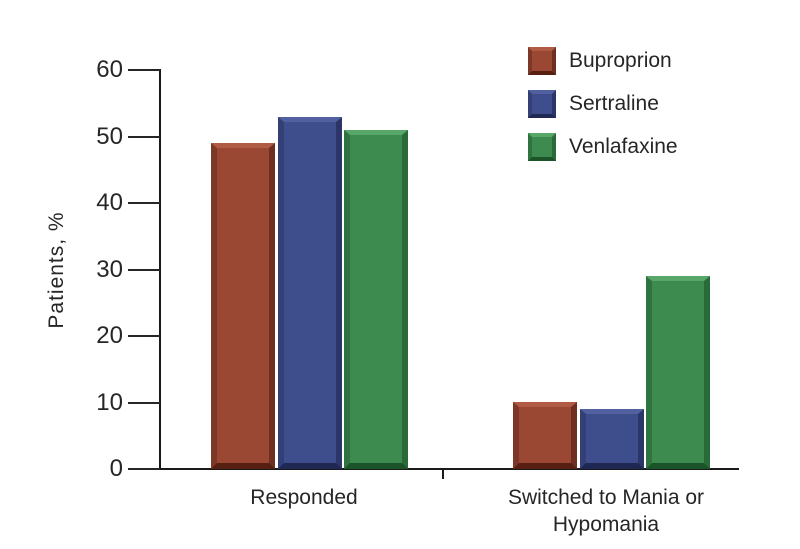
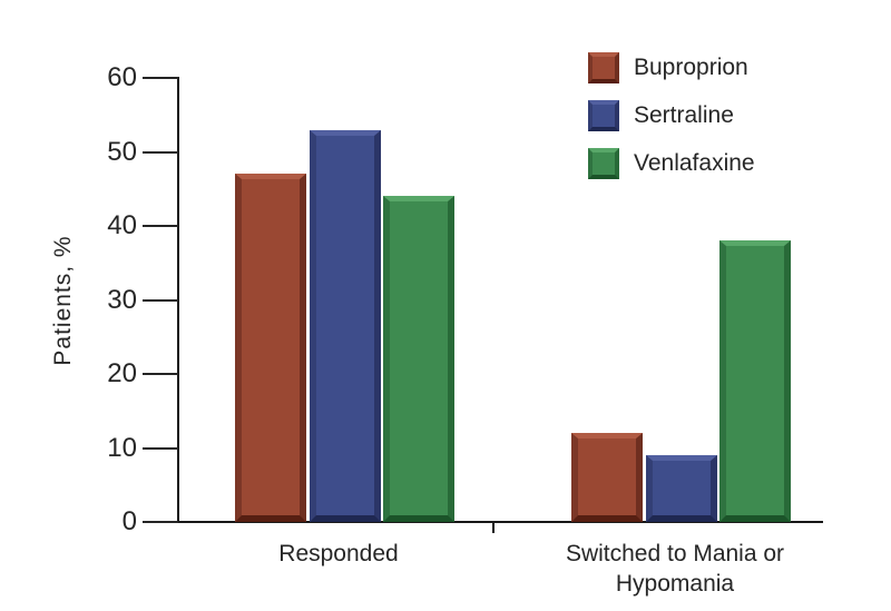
Buproprion/Responded: 49 -> 47
Venlafaxine/Responded: 51 -> 44
Buproprion/Switched to Mania or Hypomania: 10 -> 12
Venlafaxine/Switched to Mania or Hypomania: 29 -> 38
